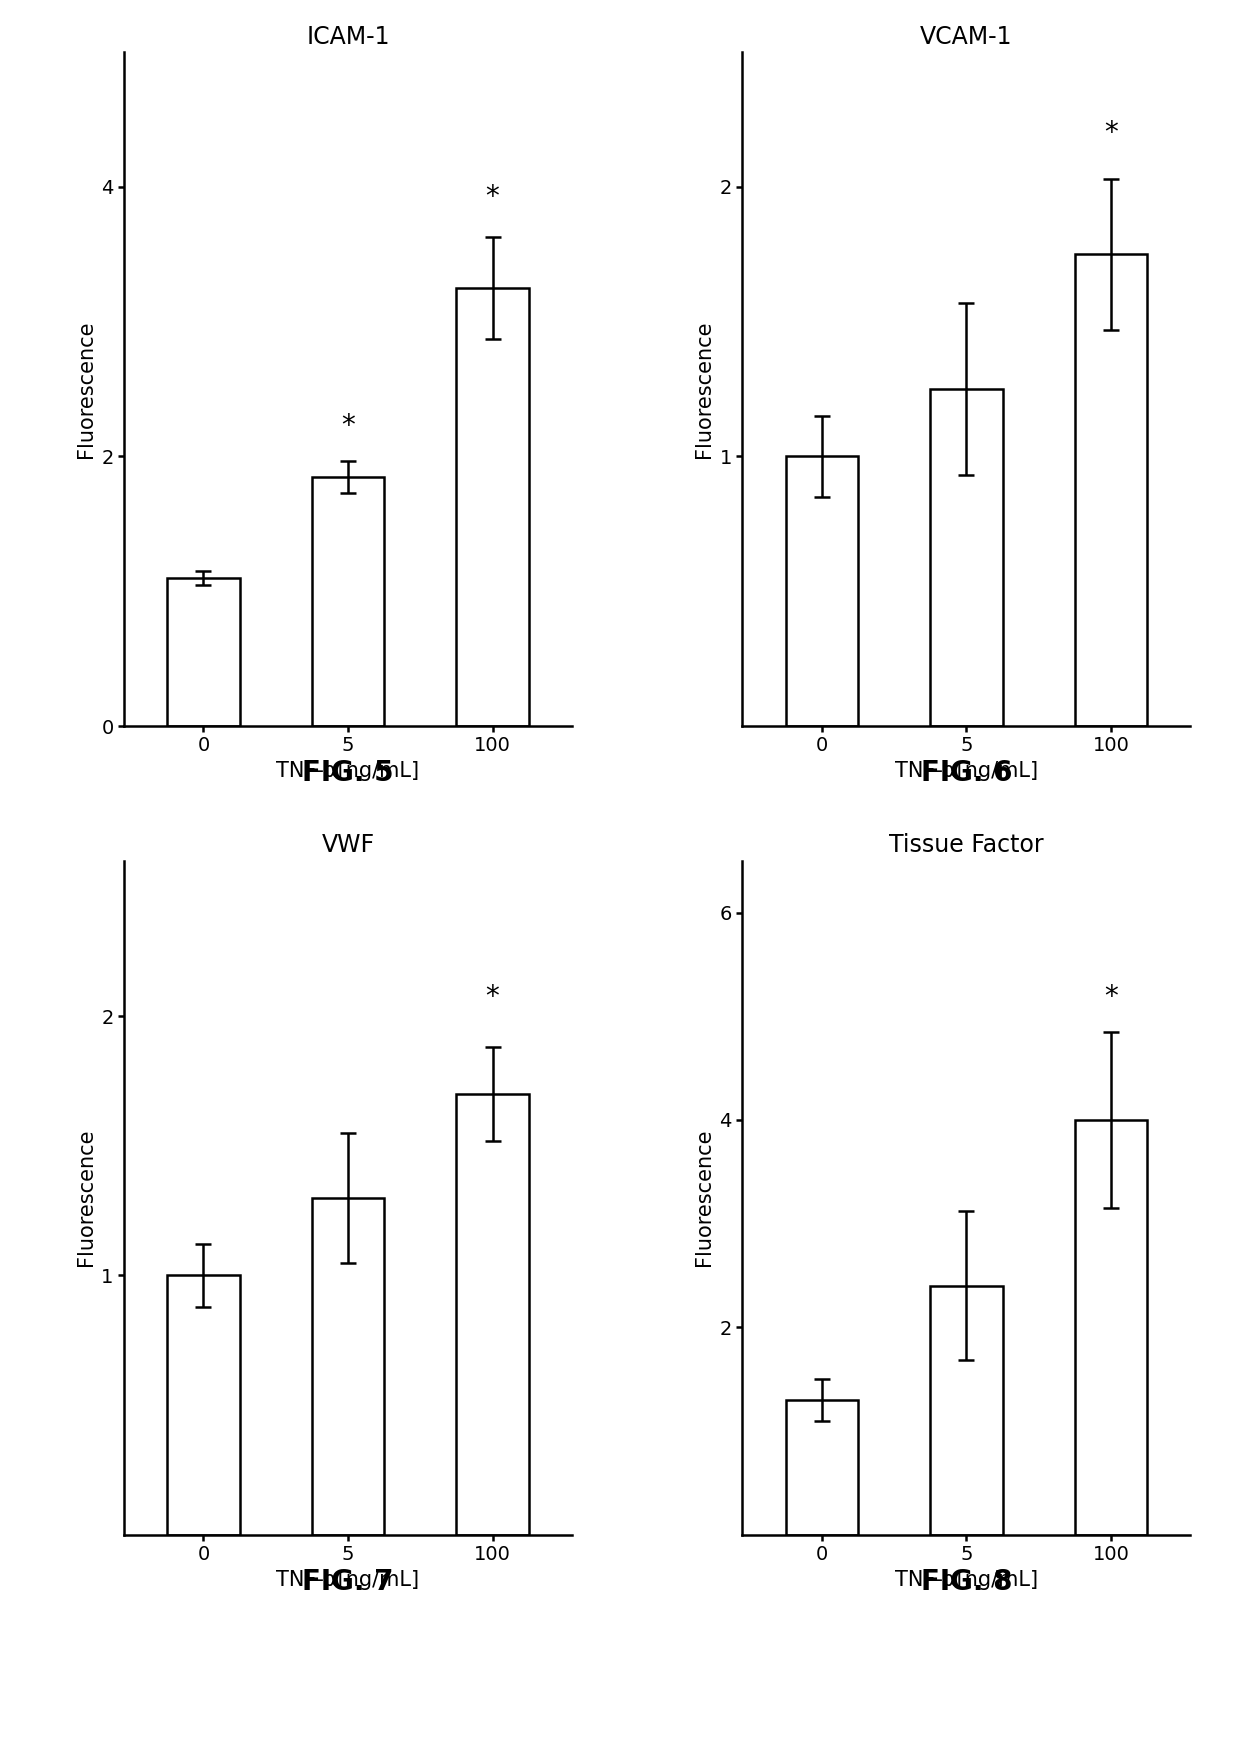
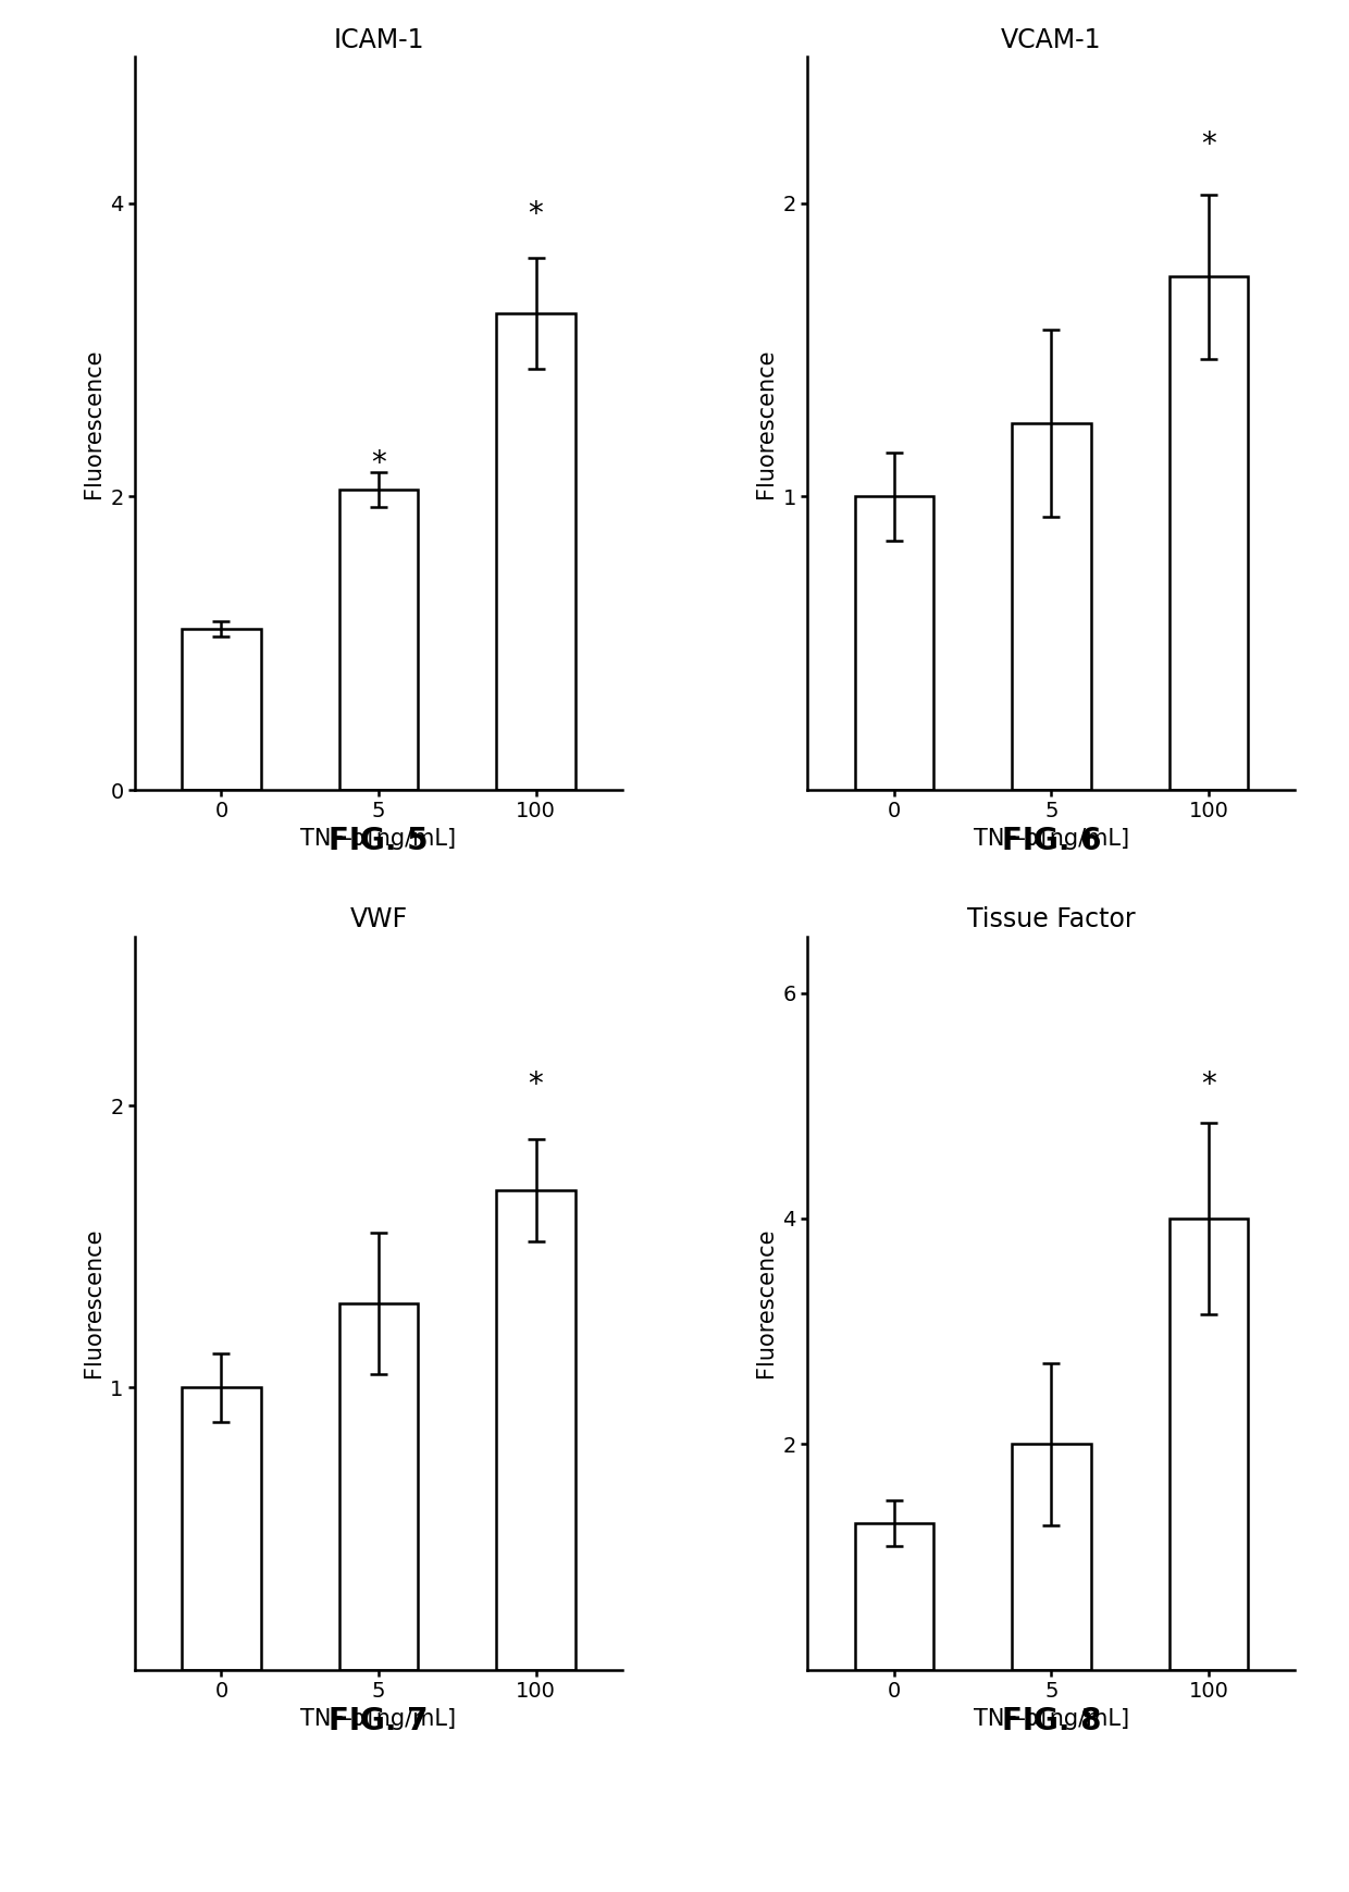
ICAM-1/5: 1.85 -> 2.05
Tissue Factor/5: 2.4 -> 2.0
